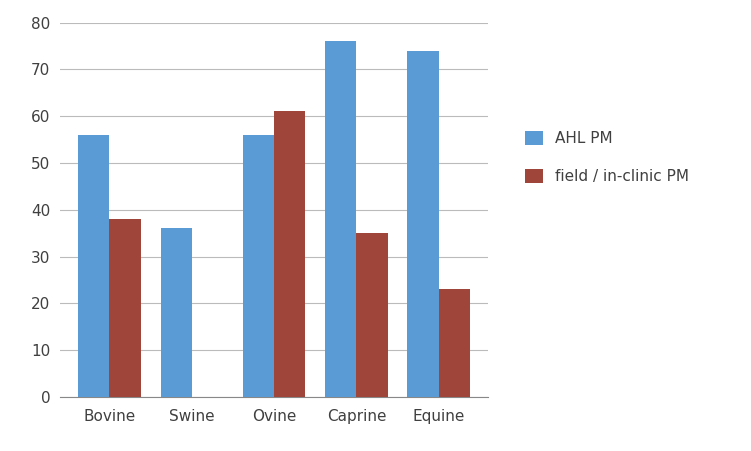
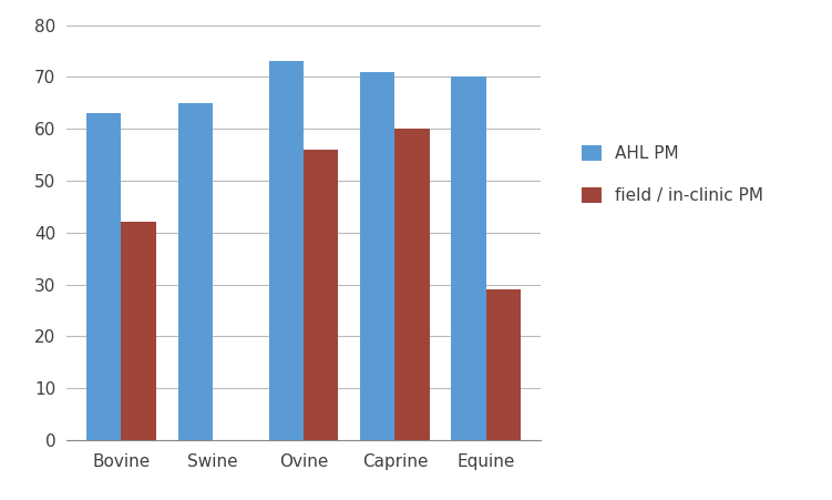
AHL PM/Bovine: 56 -> 63
field / in-clinic PM/Bovine: 38 -> 42
AHL PM/Swine: 36 -> 65
AHL PM/Ovine: 56 -> 73
field / in-clinic PM/Ovine: 61 -> 56
AHL PM/Caprine: 76 -> 71
field / in-clinic PM/Caprine: 35 -> 60
AHL PM/Equine: 74 -> 70
field / in-clinic PM/Equine: 23 -> 29
